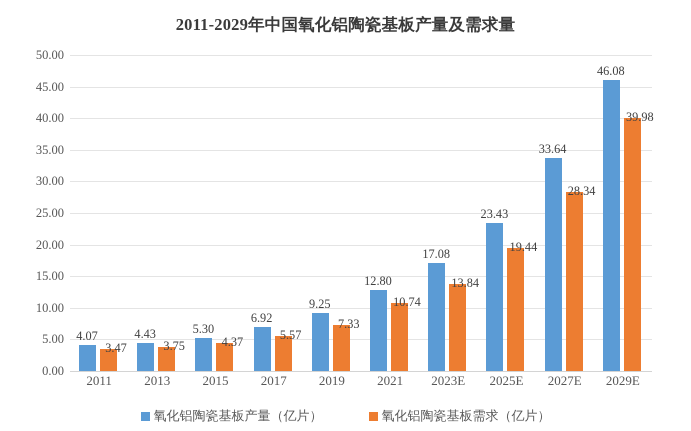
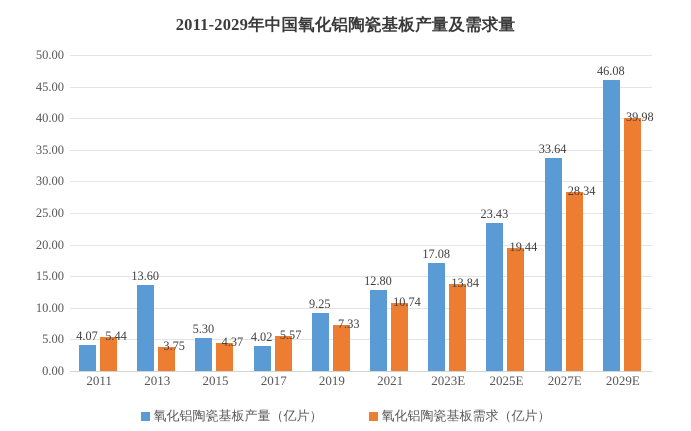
氧化铝陶瓷基板需求（亿片）/2011: 3.47 -> 5.44
氧化铝陶瓷基板产量（亿片）/2013: 4.43 -> 13.60
氧化铝陶瓷基板产量（亿片）/2017: 6.92 -> 4.02
